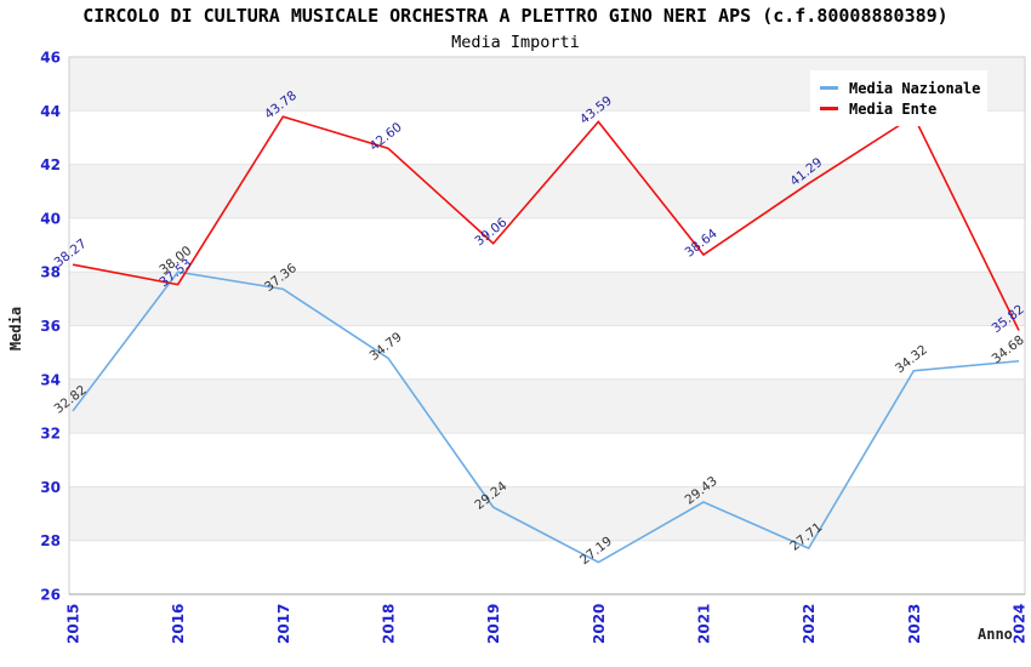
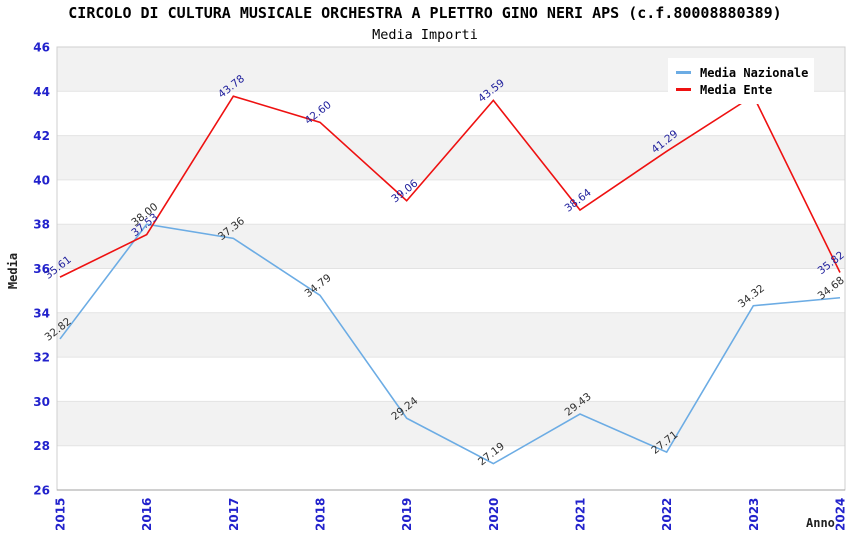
Media Ente/2015: 38.27 -> 35.61
